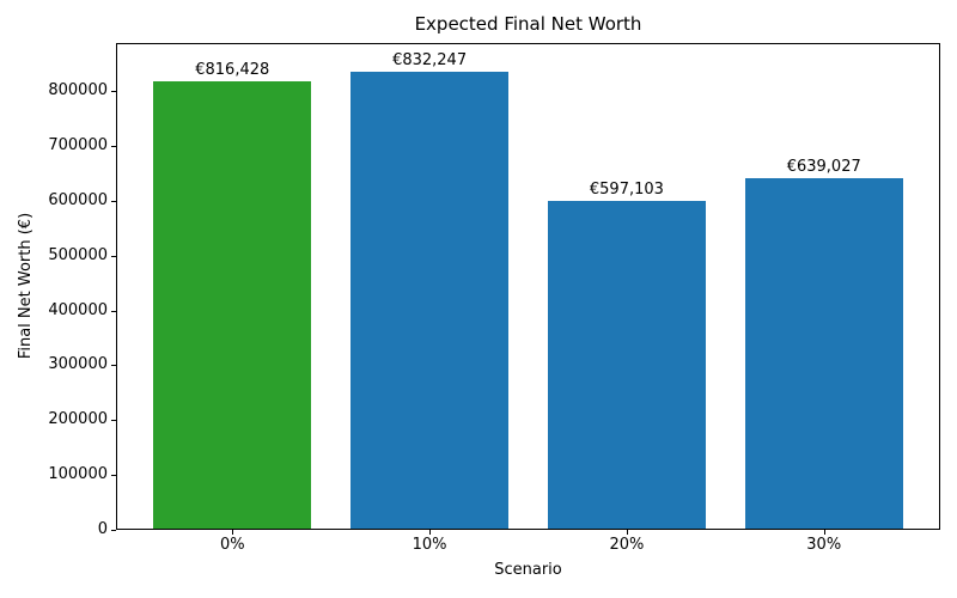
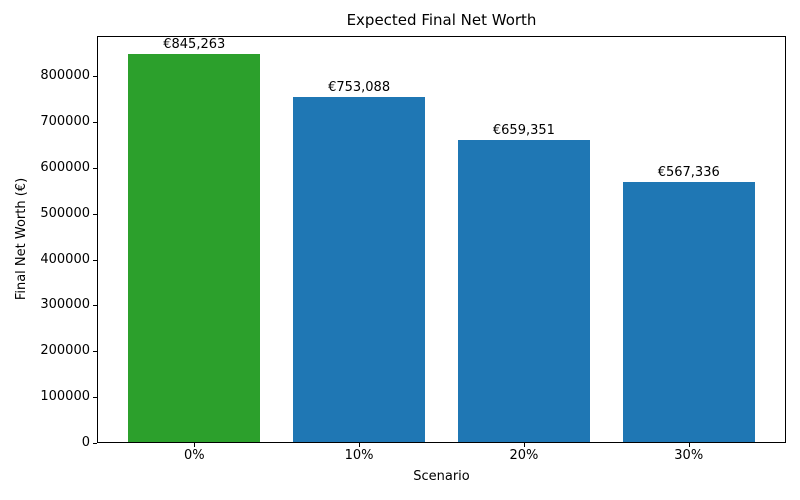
0%: €816,428 -> €845,263
10%: €832,247 -> €753,088
20%: €597,103 -> €659,351
30%: €639,027 -> €567,336
